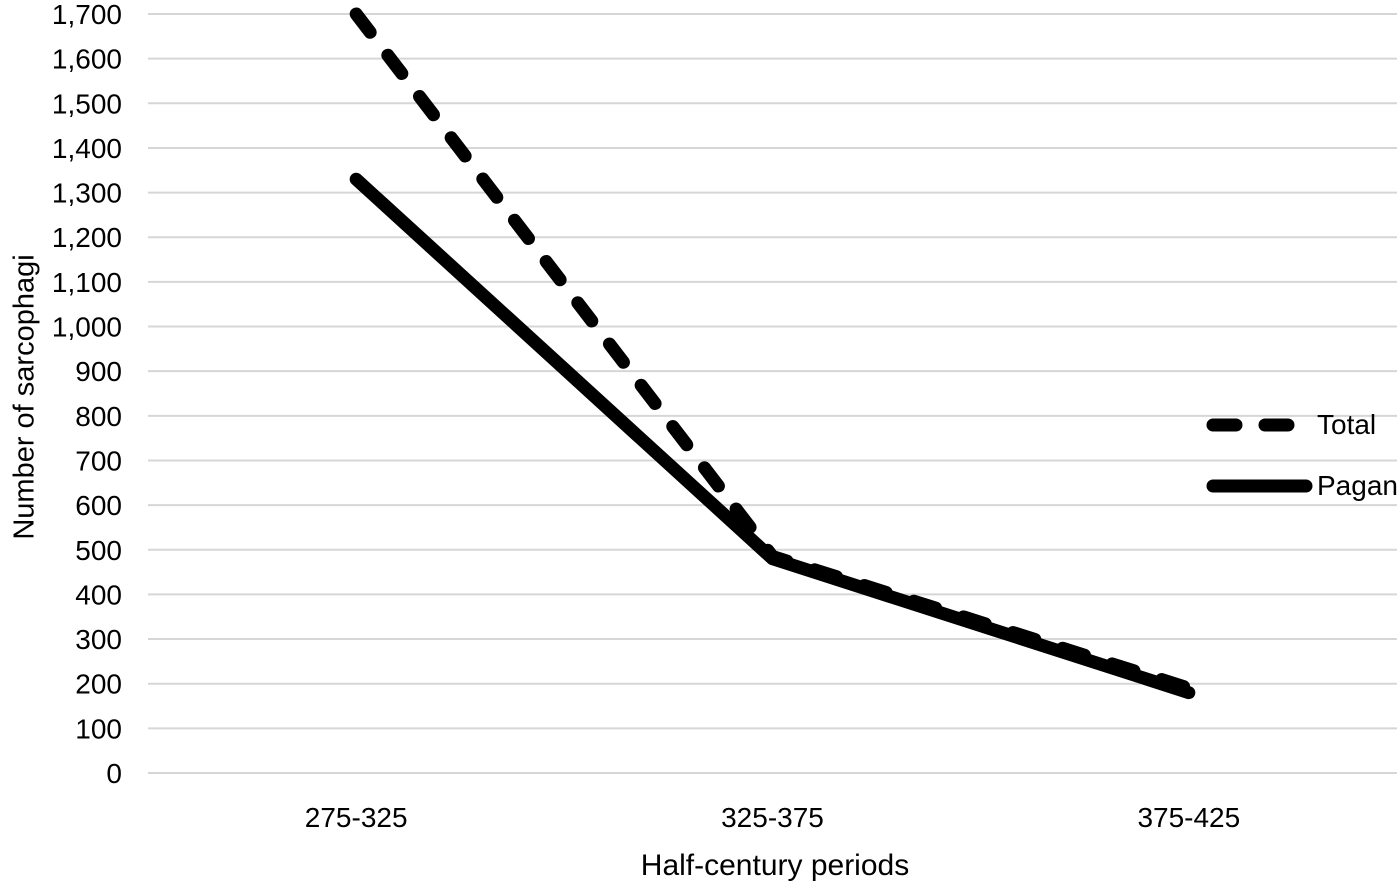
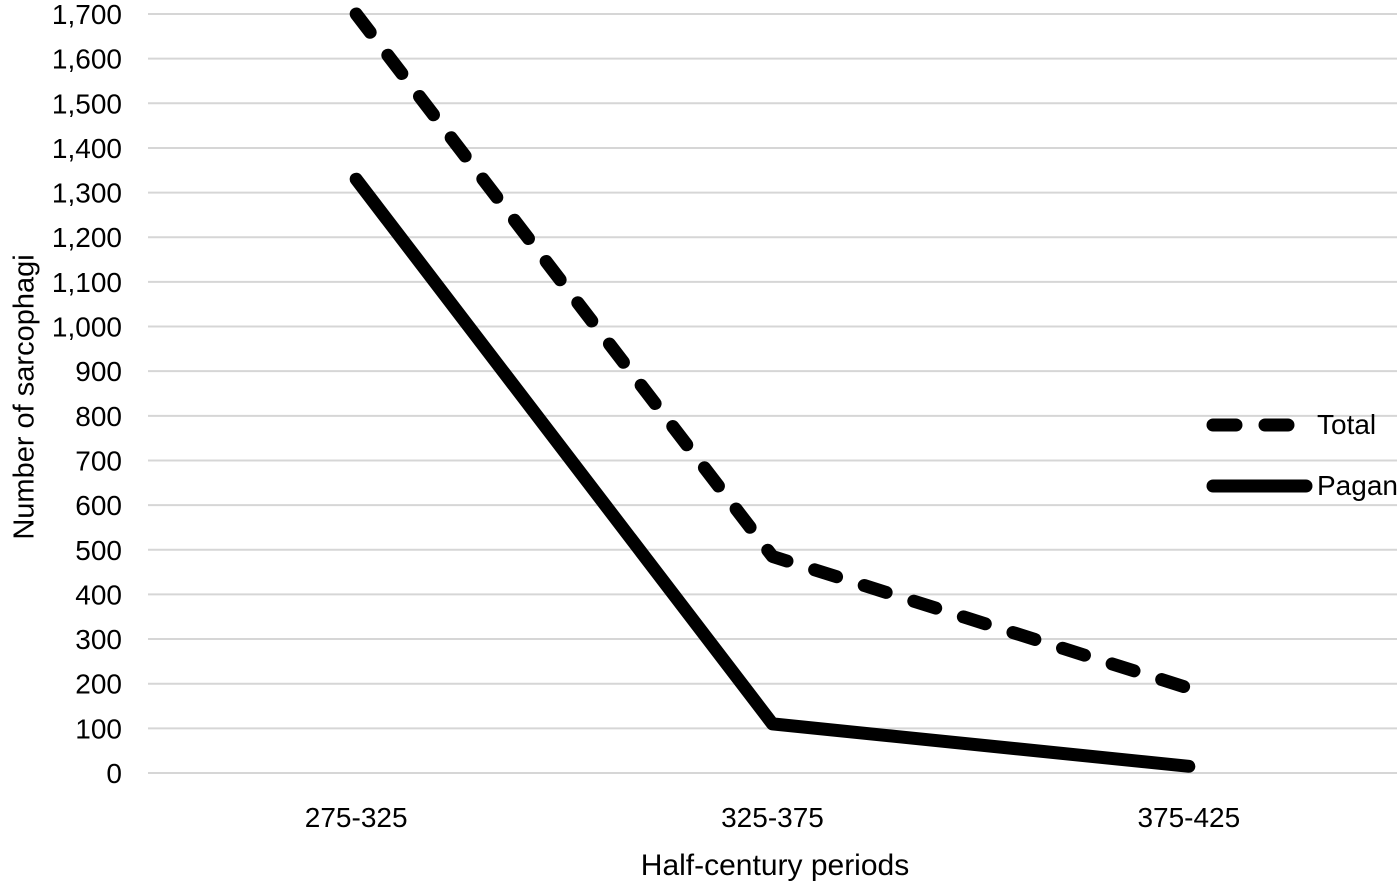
Pagan/325-375: 480 -> 110
Pagan/375-425: 180 -> 20
